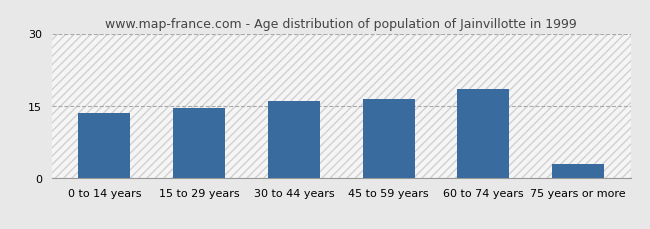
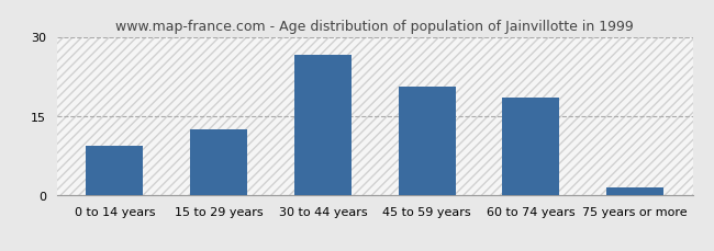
0 to 14 years: 13.5 -> 9.5
15 to 29 years: 14.5 -> 12.5
30 to 44 years: 16.0 -> 26.5
45 to 59 years: 16.5 -> 20.5
75 years or more: 3.0 -> 1.5
